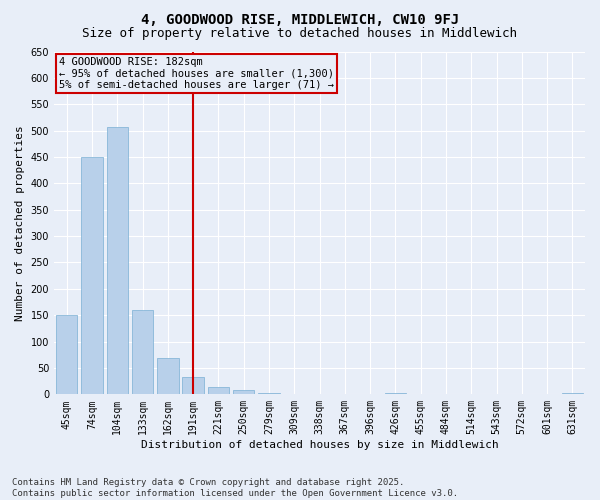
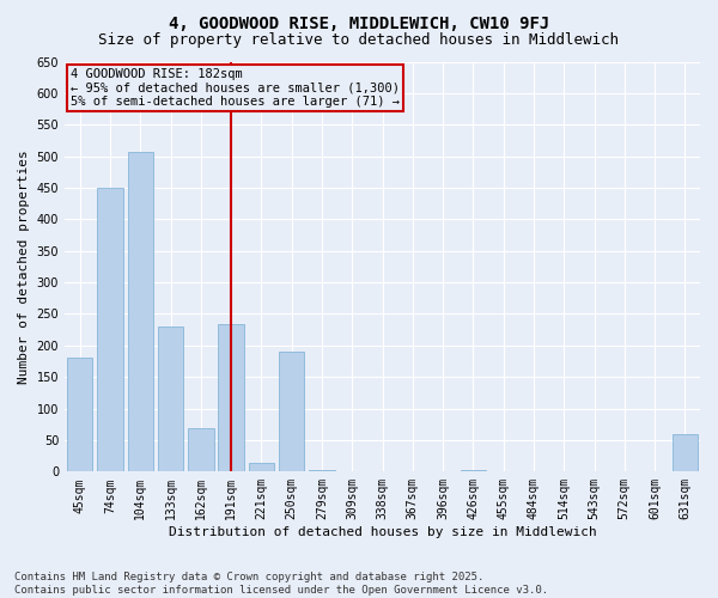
45sqm: 150 -> 180
133sqm: 160 -> 230
191sqm: 32 -> 234
250sqm: 8 -> 190
631sqm: 3 -> 60
